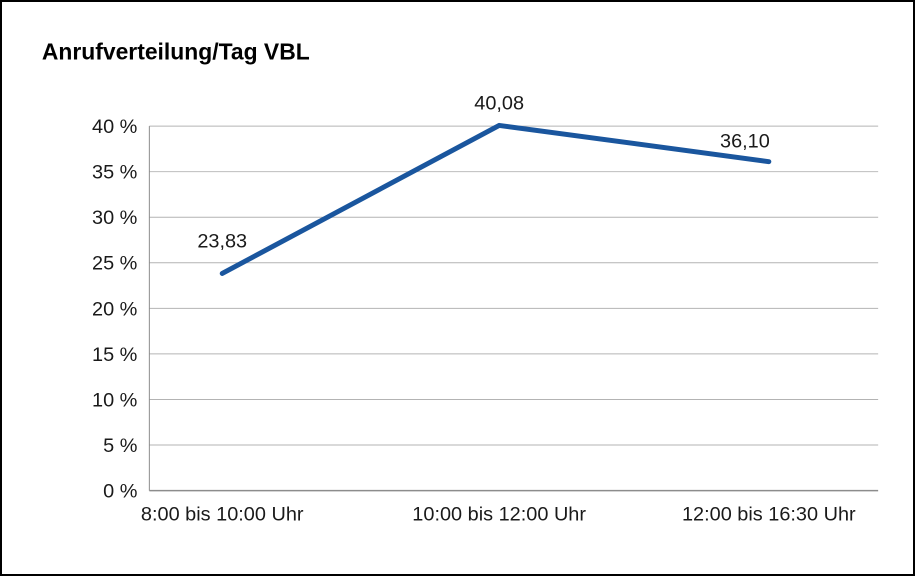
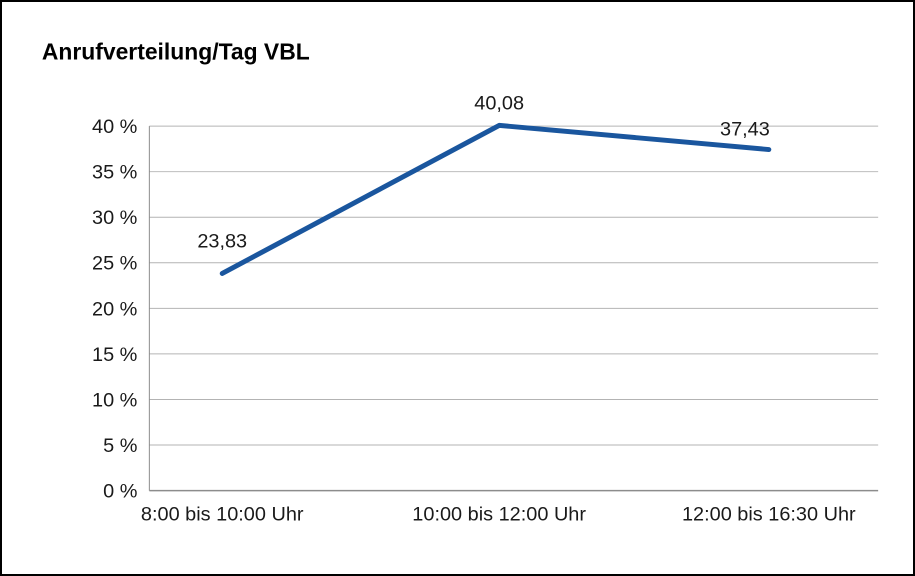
12:00 bis 16:30 Uhr: 36,10 -> 37,43
